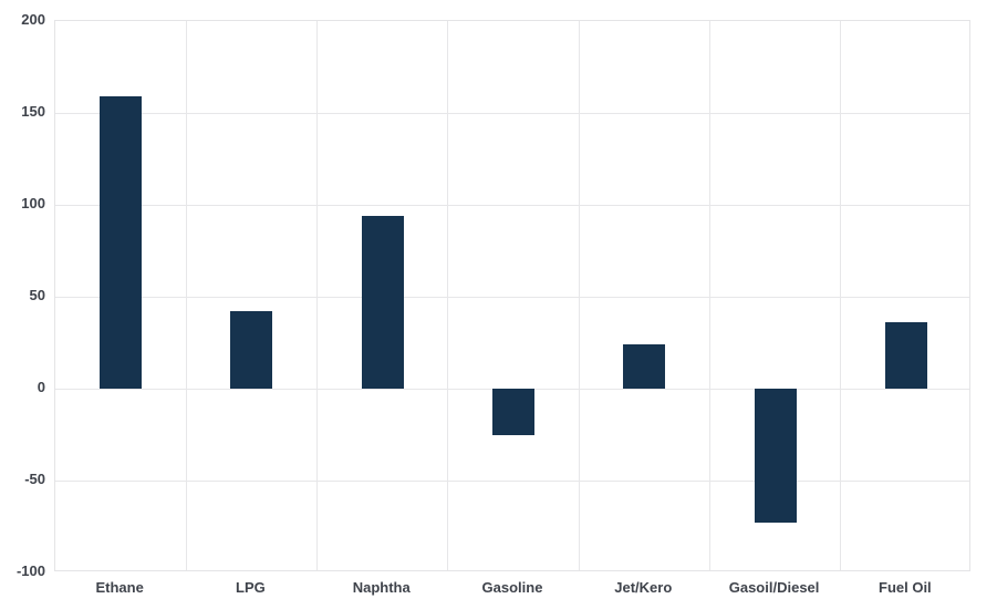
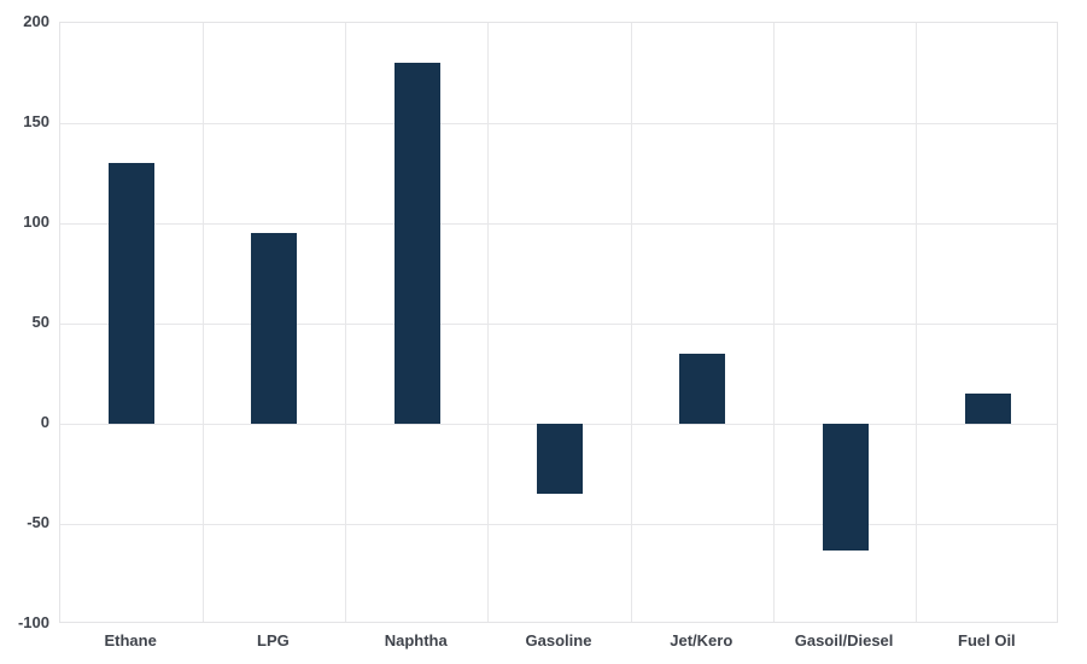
Ethane: 159 -> 130
LPG: 42 -> 95
Naphtha: 94 -> 180
Gasoline: -25 -> -35
Jet/Kero: 24 -> 35
Gasoil/Diesel: -73 -> -63
Fuel Oil: 36 -> 15
